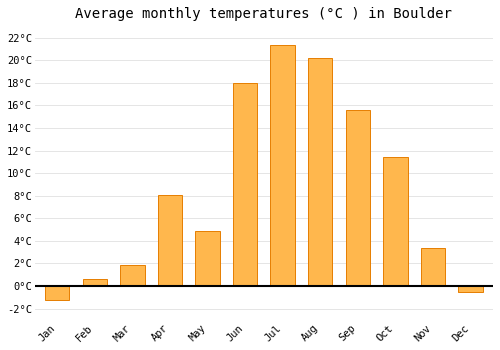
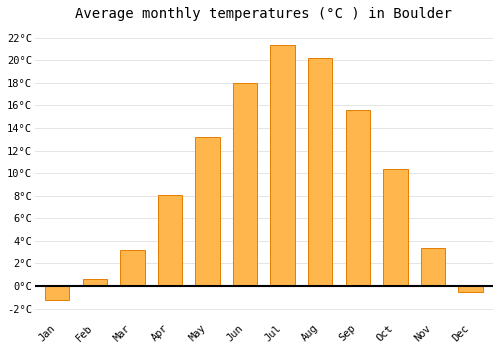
Mar: 1.9°C -> 3.2°C
May: 4.9°C -> 13.2°C
Oct: 11.4°C -> 10.4°C
